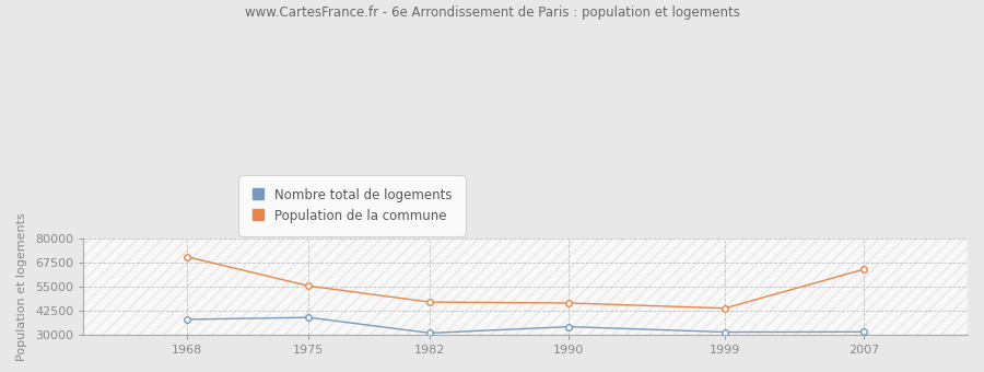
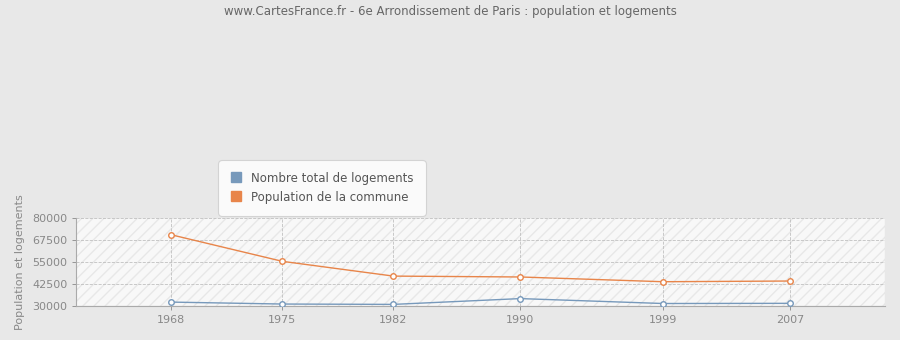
Nombre total de logements/1968: 38000 -> 32000
Nombre total de logements/1975: 39000 -> 31000
Population de la commune/2007: 64000 -> 44000
